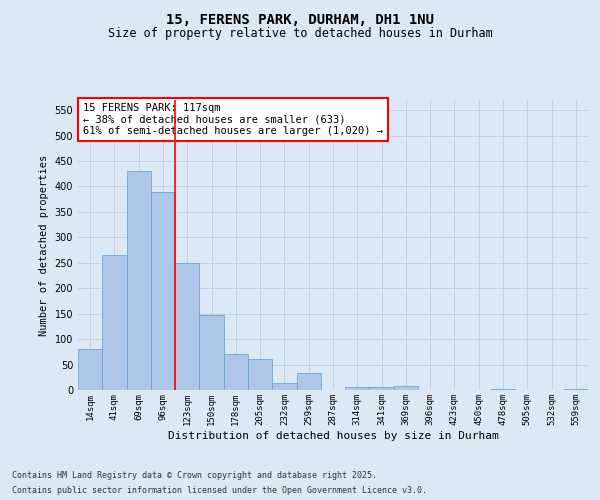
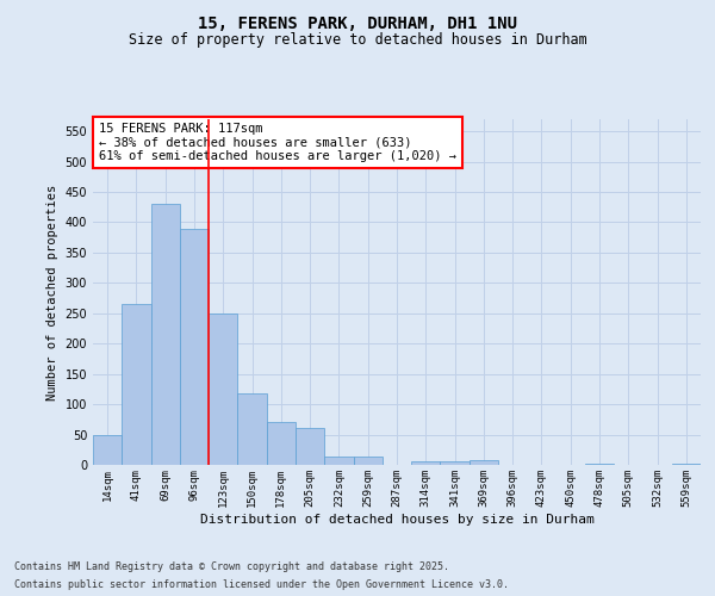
14sqm: 80 -> 50
150sqm: 148 -> 117
259sqm: 34 -> 13
